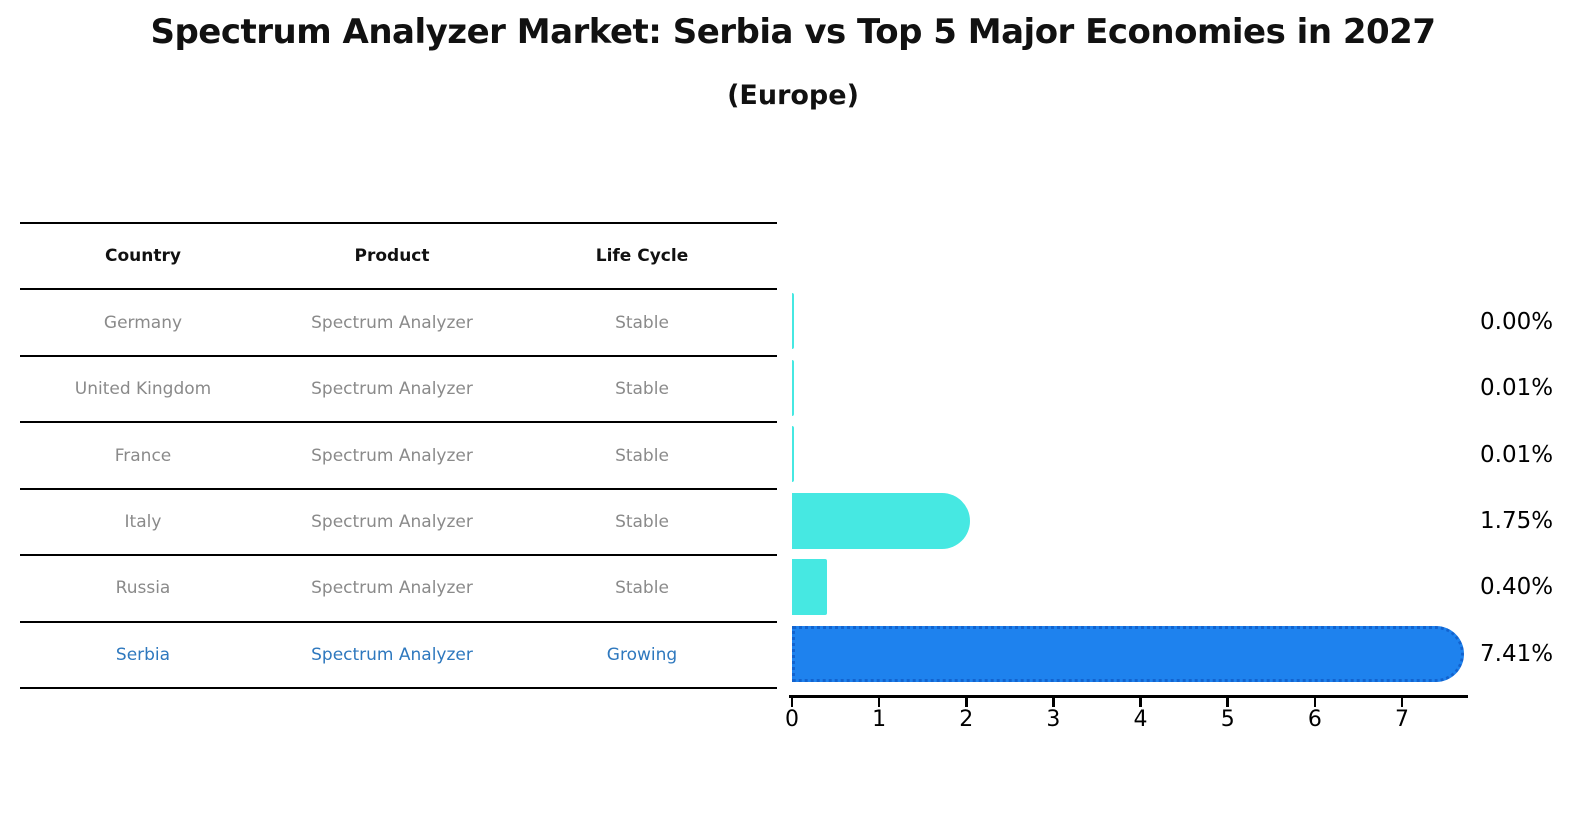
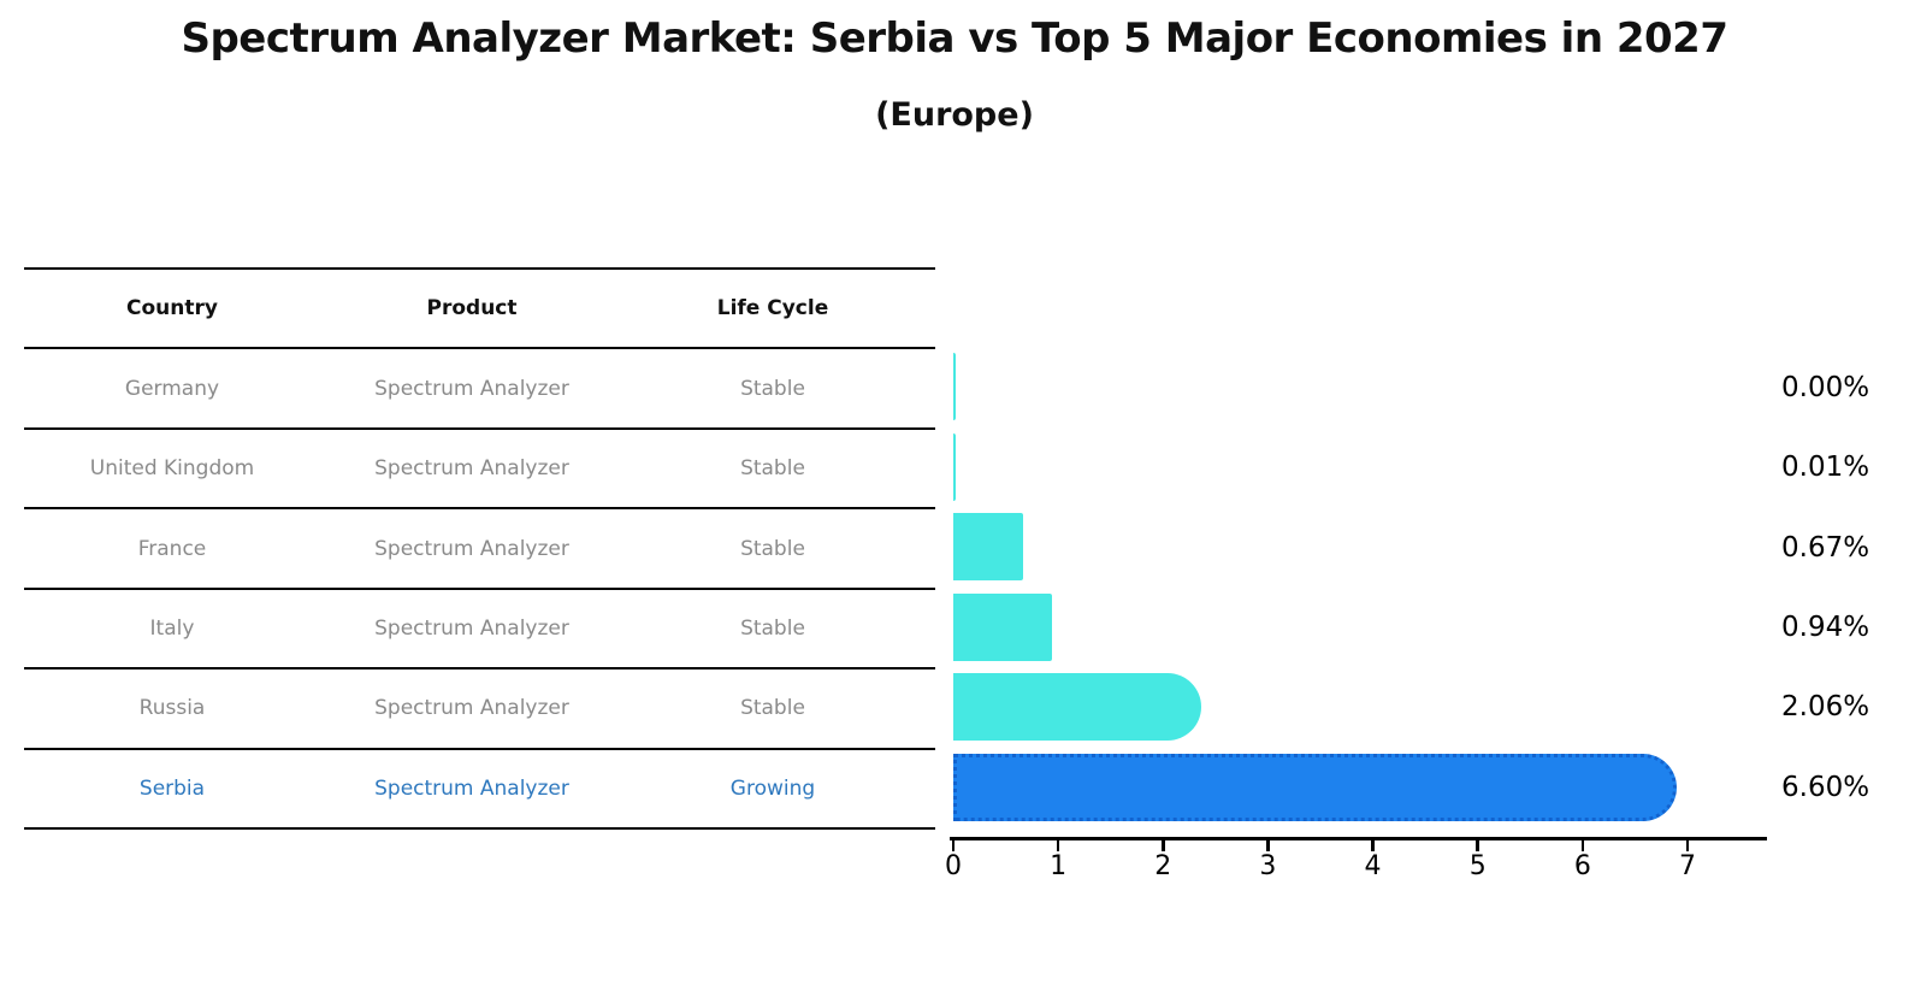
France: 0.01% -> 0.67%
Italy: 1.75% -> 0.94%
Russia: 0.40% -> 2.06%
Serbia: 7.41% -> 6.60%
